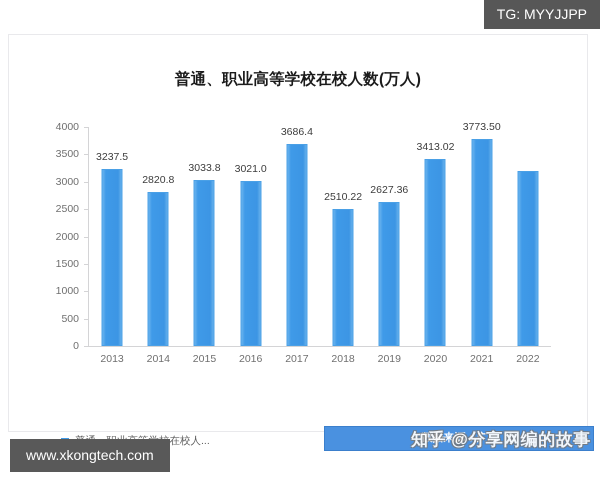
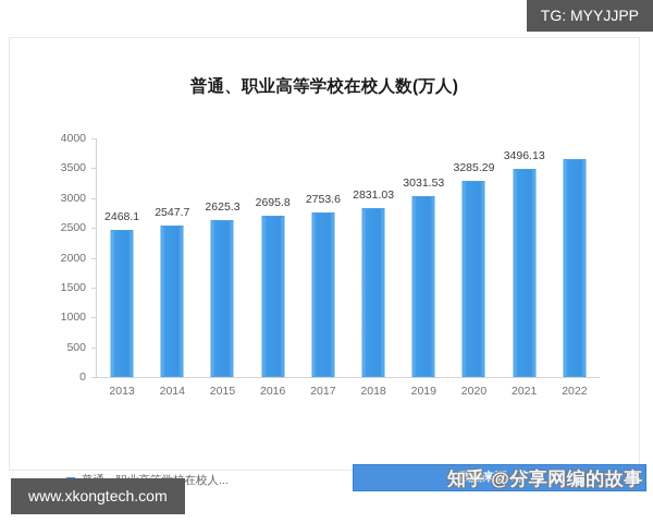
2013: 3237.5 -> 2468.1
2014: 2820.8 -> 2547.7
2015: 3033.8 -> 2625.3
2016: 3021.0 -> 2695.8
2017: 3686.4 -> 2753.6
2018: 2510.22 -> 2831.03
2019: 2627.36 -> 3031.53
2020: 3413.02 -> 3285.29
2021: 3773.50 -> 3496.13
2022: 3200 -> 3700
